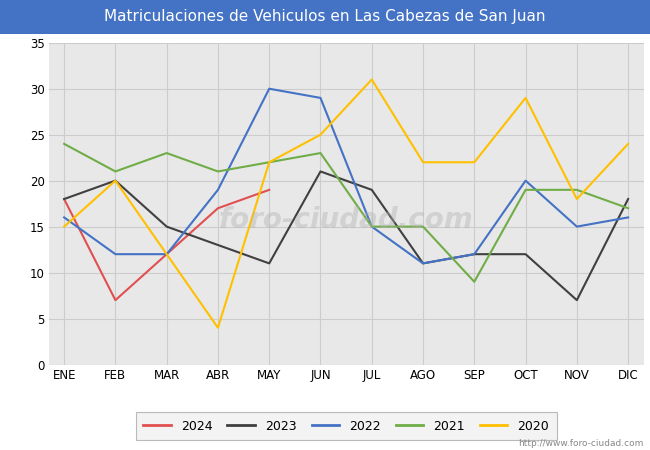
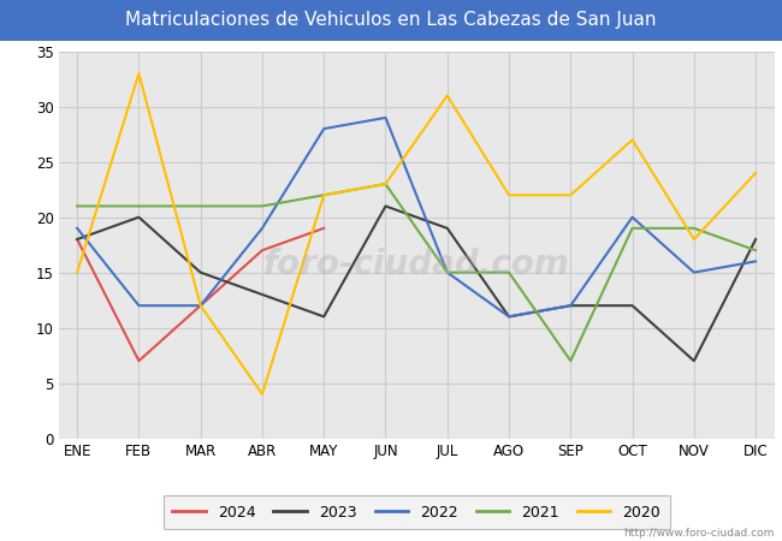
2022/ENE: 16 -> 19
2021/ENE: 24 -> 21
2020/FEB: 20 -> 33
2021/MAR: 23 -> 21
2022/MAY: 30 -> 28
2020/JUN: 25 -> 23
2021/SEP: 9 -> 7
2020/OCT: 29 -> 27
